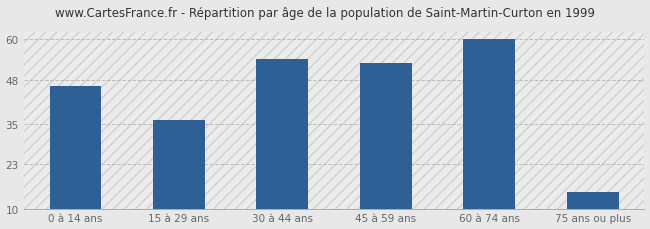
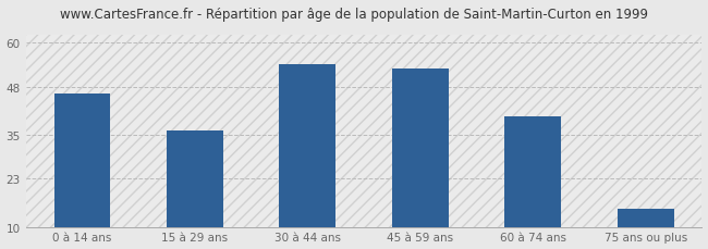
60 à 74 ans: 60 -> 40
